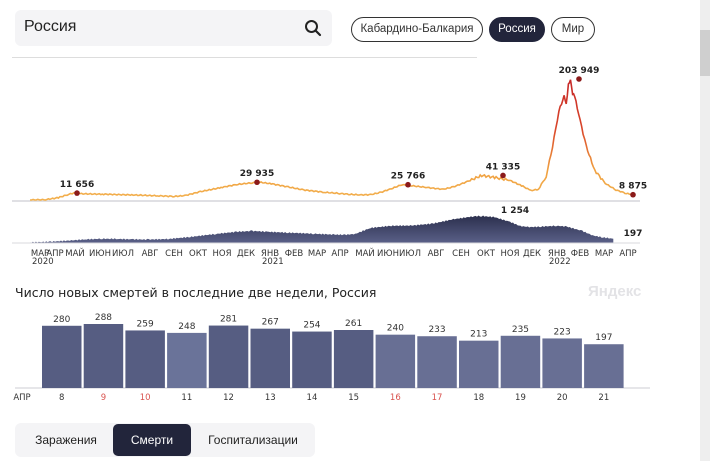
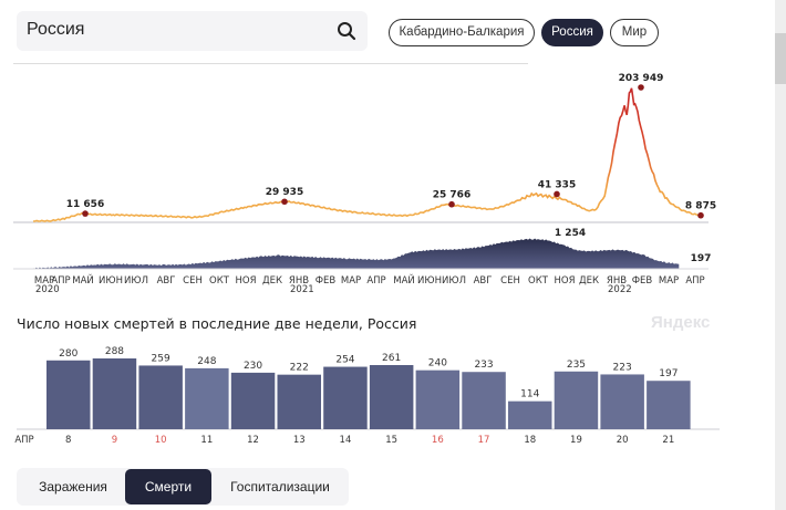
Число новых смертей в последние две недели, Россия/12: 281 -> 230
Число новых смертей в последние две недели, Россия/13: 267 -> 222
Число новых смертей в последние две недели, Россия/18: 213 -> 114
